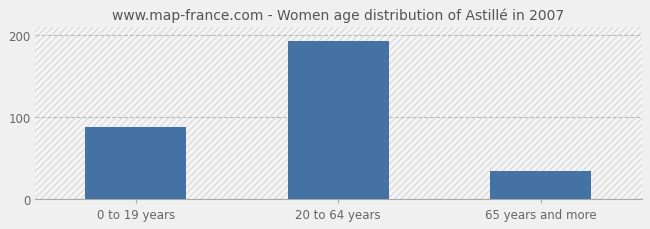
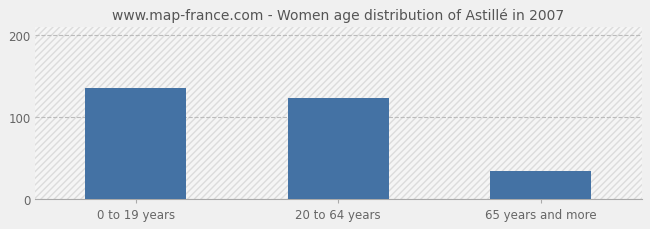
0 to 19 years: 88 -> 136
20 to 64 years: 193 -> 124
